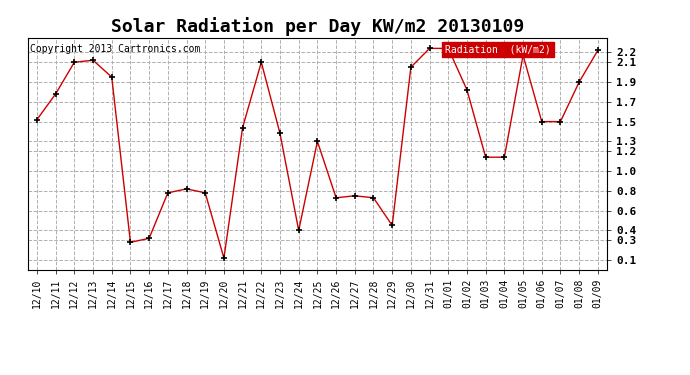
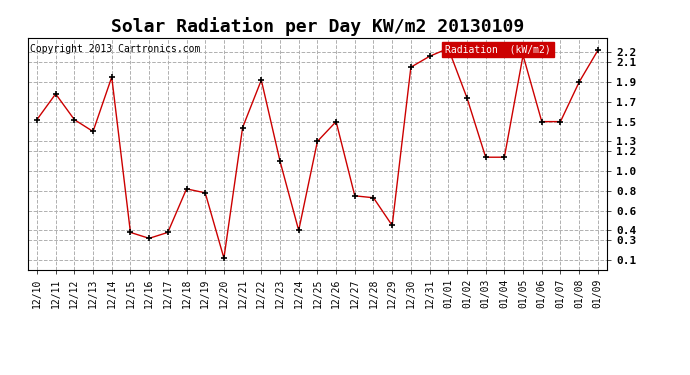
12/12: 2.10 -> 1.52
12/13: 2.12 -> 1.40
12/15: 0.28 -> 0.38
12/17: 0.78 -> 0.38
12/22: 2.10 -> 1.92
12/23: 1.38 -> 1.10
12/26: 0.73 -> 1.50
12/31: 2.24 -> 2.16
01/02: 1.82 -> 1.74
